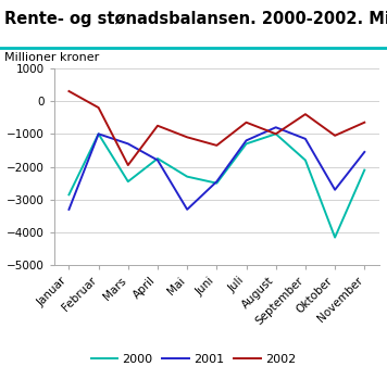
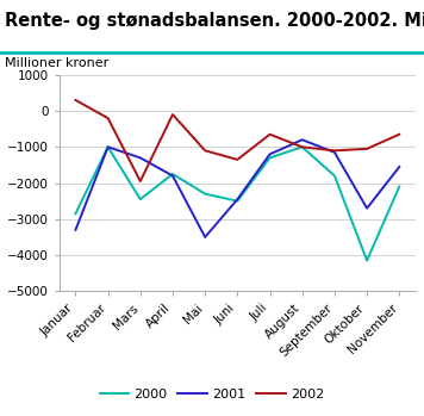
2002/April: -750 -> -100
2001/Mai: -3300 -> -3500
2002/September: -400 -> -1100
